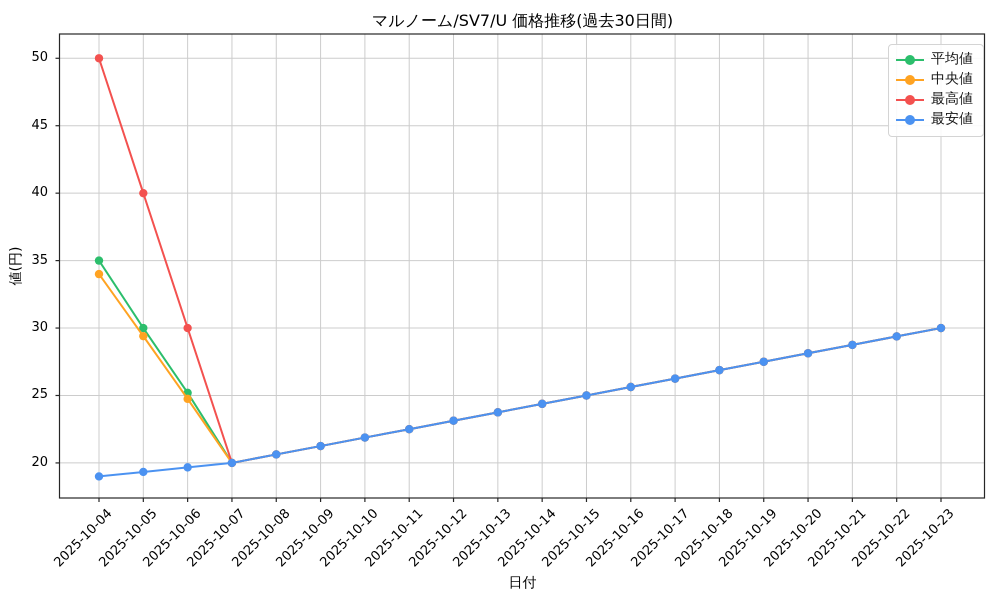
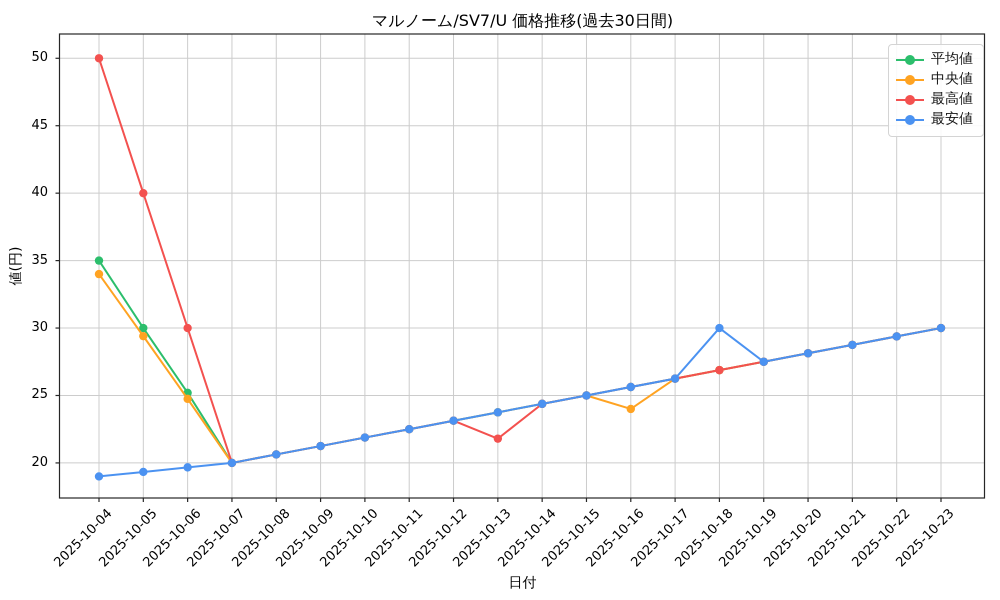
最高値/2025-10-13: 23.8 -> 21.8
中央値/2025-10-16: 25.6 -> 24.0
最安値/2025-10-18: 26.9 -> 30.0
